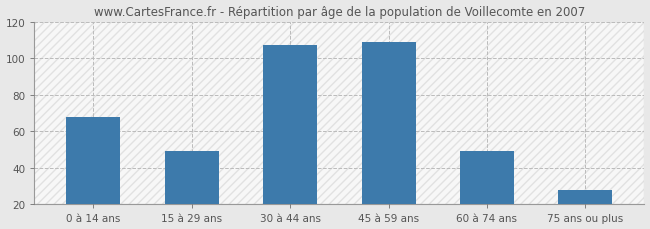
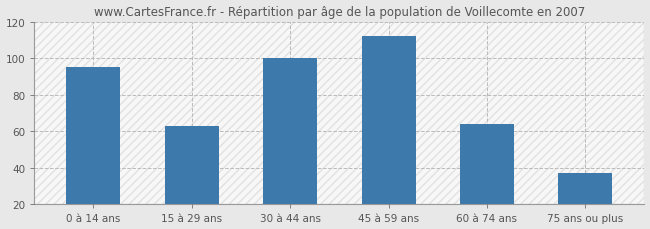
0 à 14 ans: 68 -> 95
15 à 29 ans: 49 -> 63
30 à 44 ans: 107 -> 100
45 à 59 ans: 109 -> 112
60 à 74 ans: 49 -> 64
75 ans ou plus: 28 -> 37
